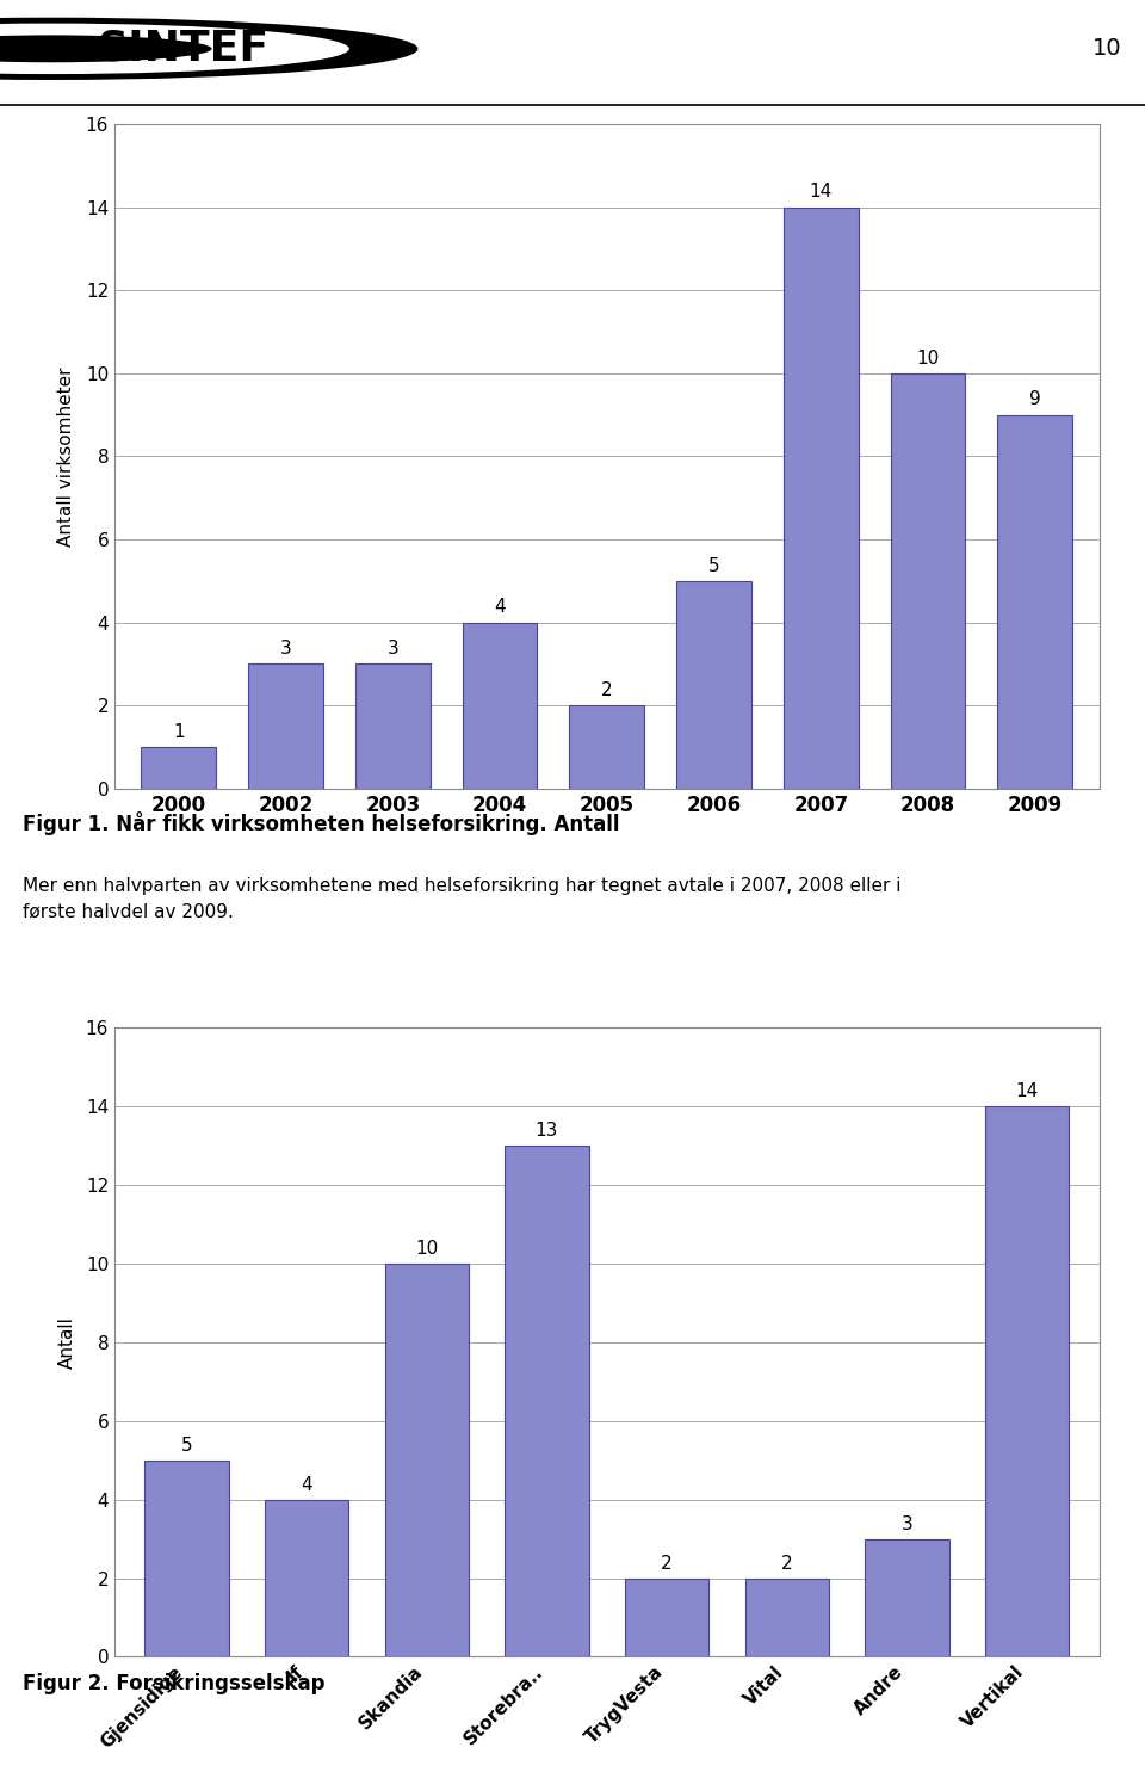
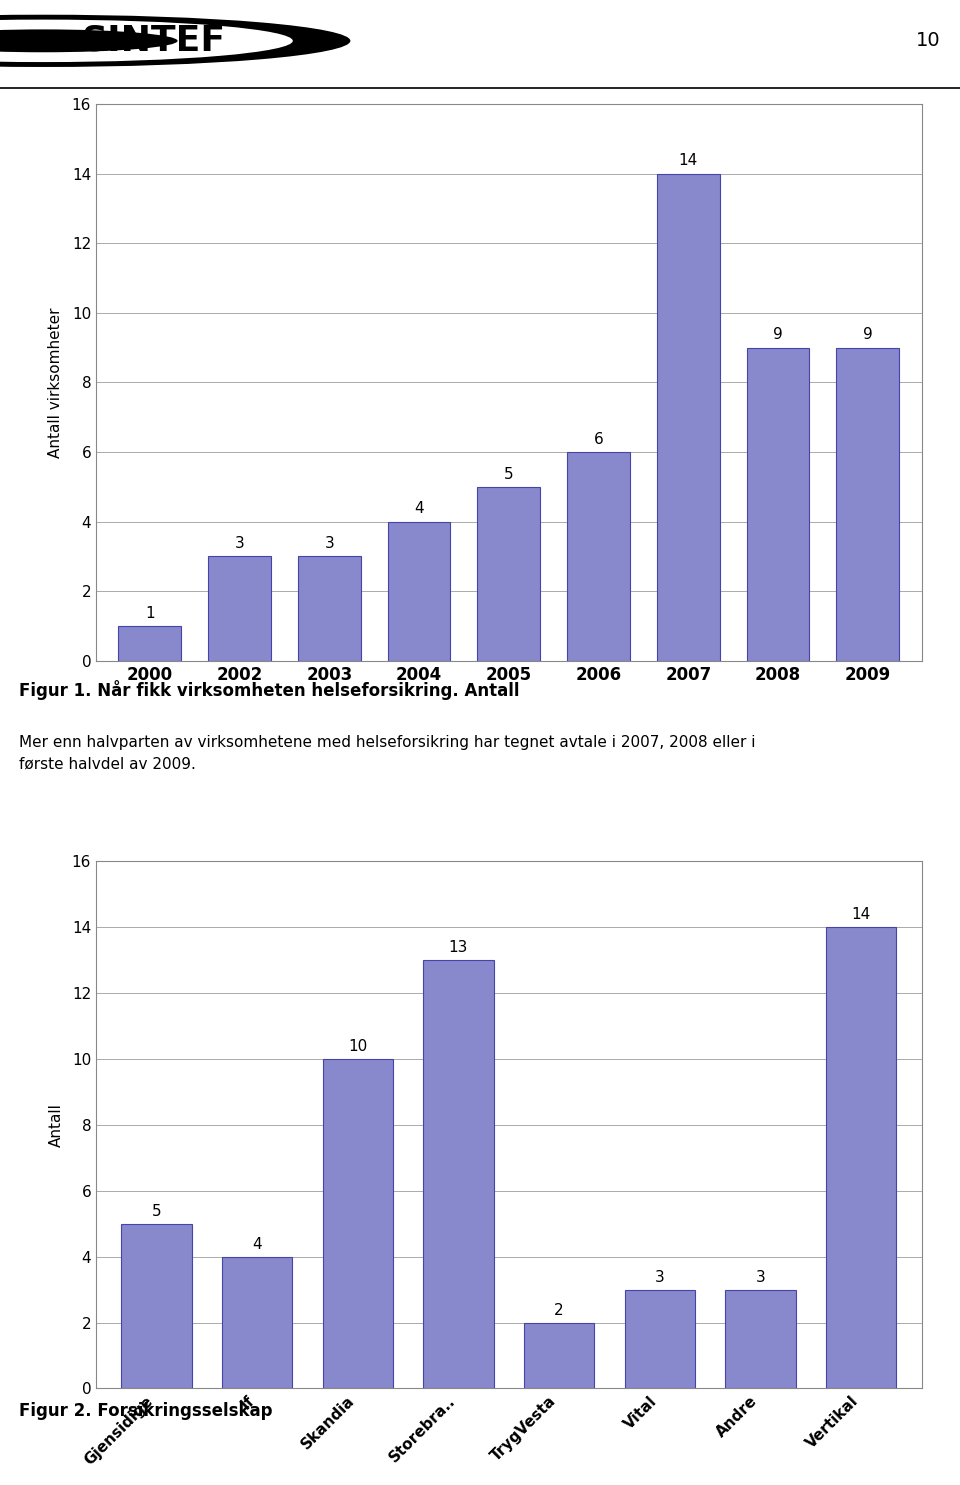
2005: 2 -> 5
2006: 5 -> 6
2008: 10 -> 9
Vital: 2 -> 3
